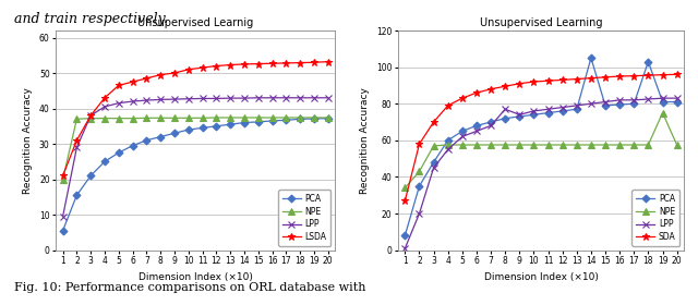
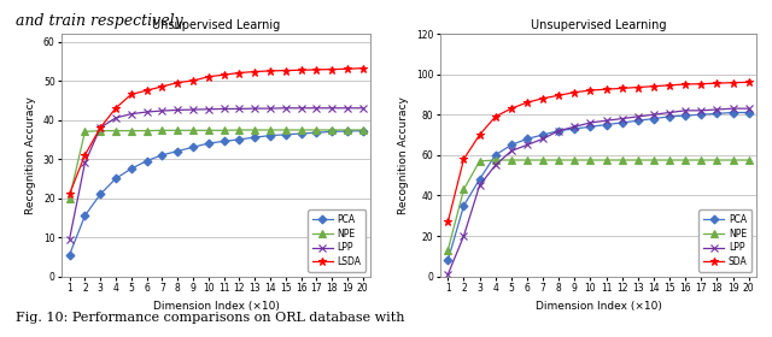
Unsupervised Learning/NPE/1: 34 -> 13
Unsupervised Learning/LPP/8: 77 -> 72
Unsupervised Learning/PCA/14: 105 -> 78
Unsupervised Learning/PCA/18: 103 -> 80
Unsupervised Learning/NPE/19: 75 -> 58
